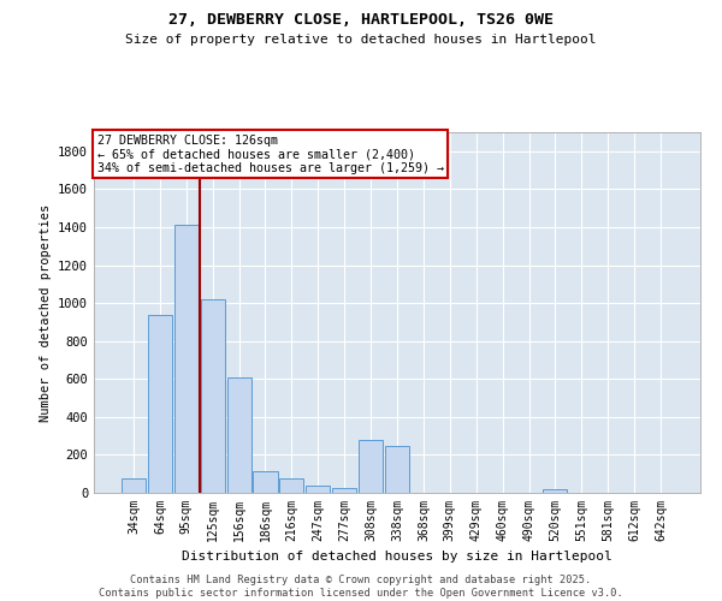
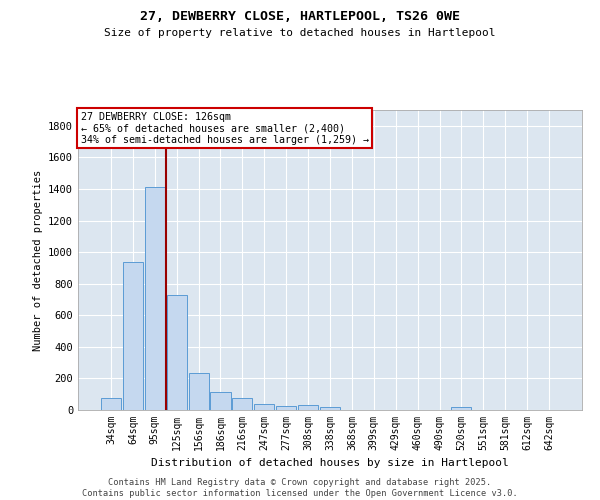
125sqm: 1020 -> 730
156sqm: 610 -> 240
308sqm: 280 -> 30
338sqm: 250 -> 20
